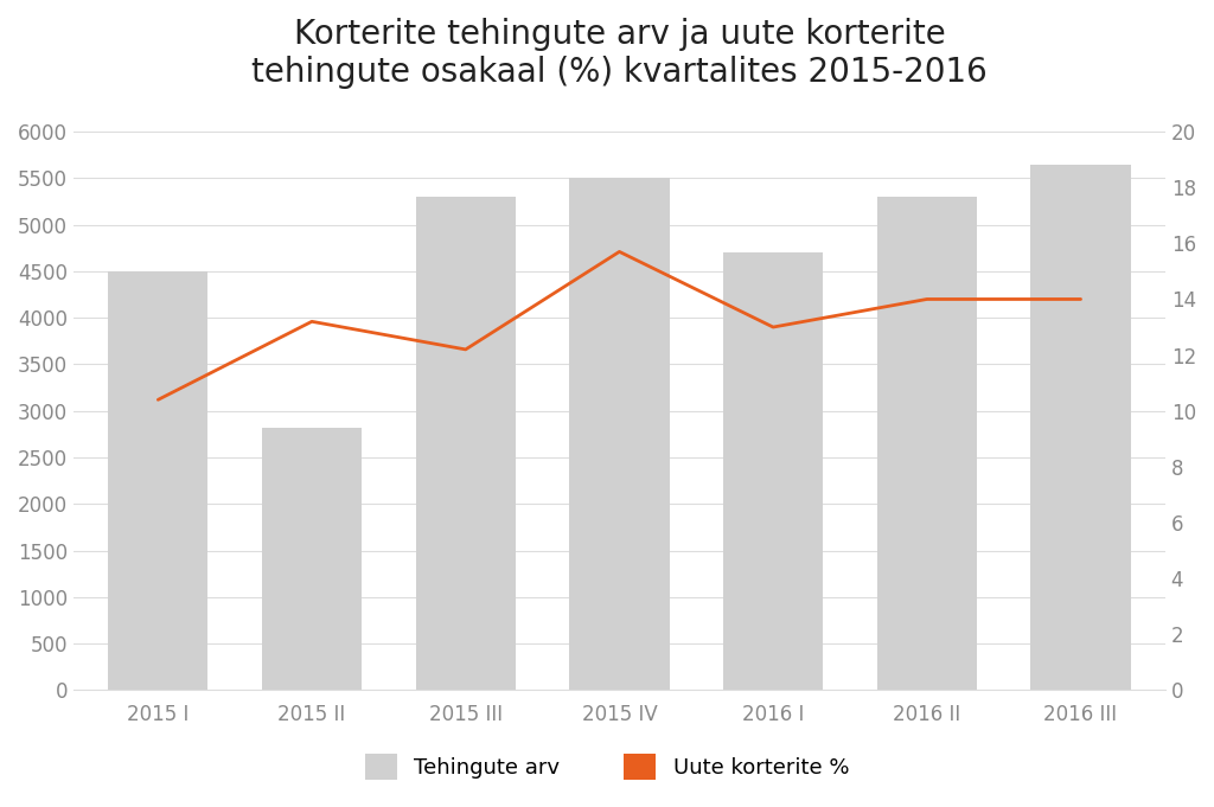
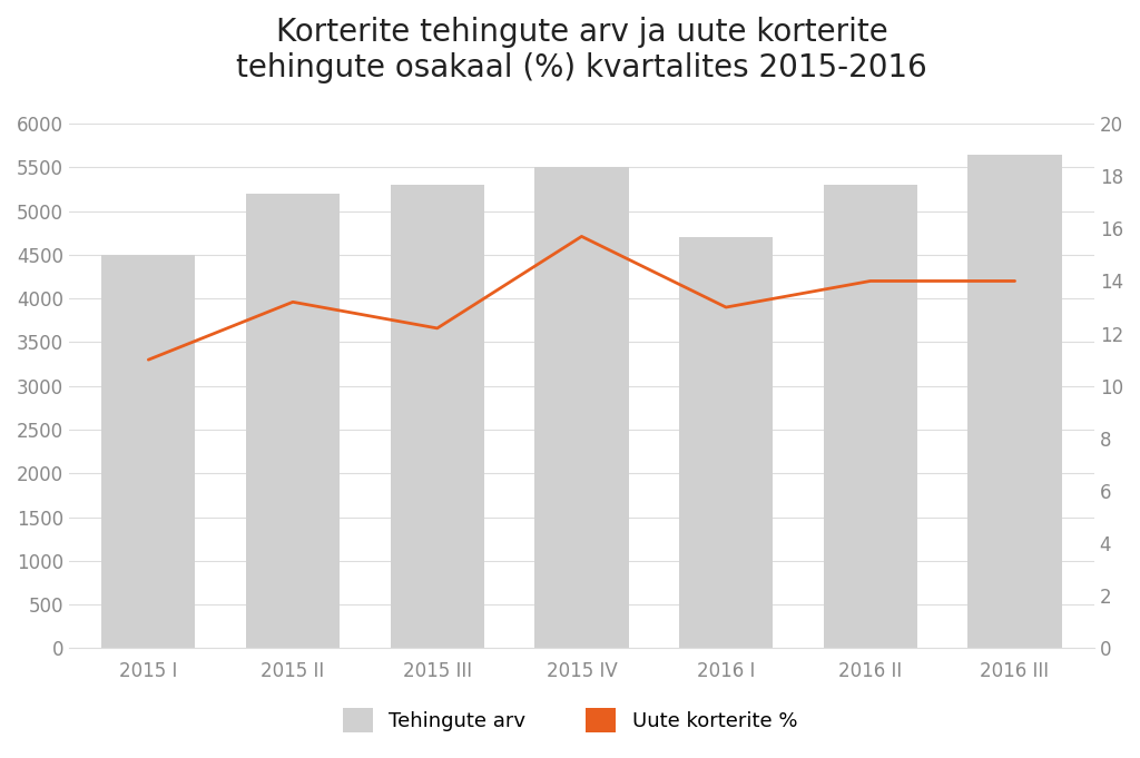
Uute korterite %/2015 I: 10.4 -> 11.0
Tehingute arv/2015 II: 2820 -> 5200
